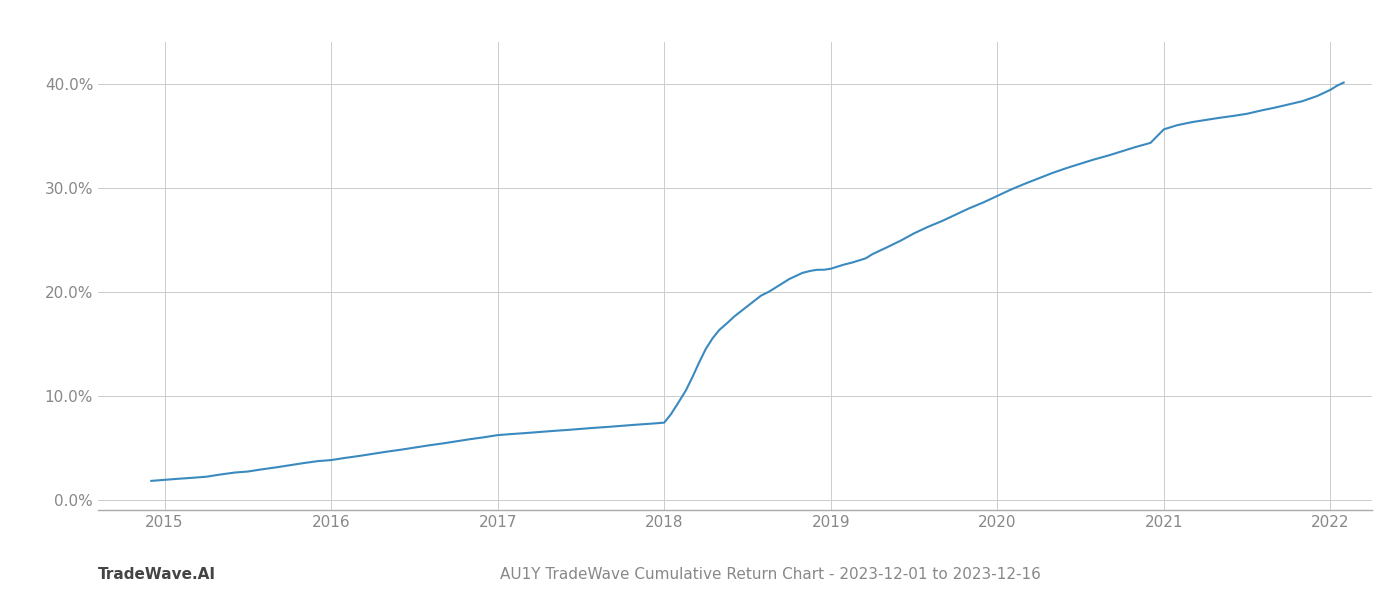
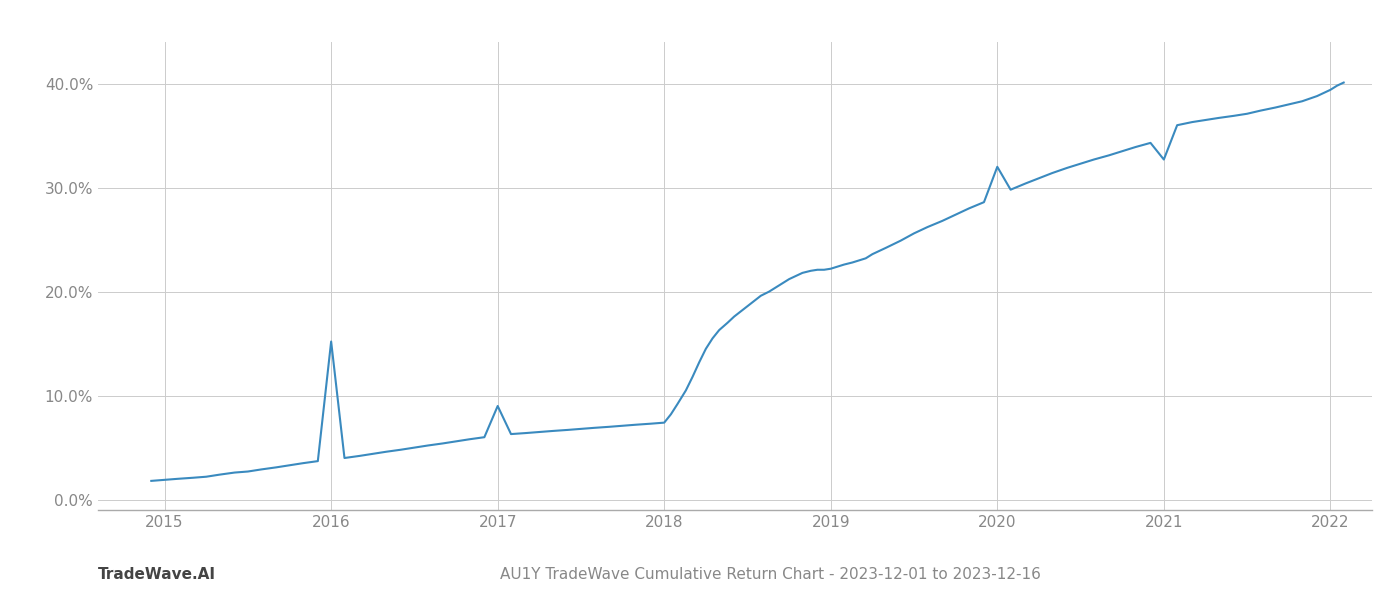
2016: 3.8% -> 15.2%
2017: 6.2% -> 9.0%
2020: 29.2% -> 32.0%
2021: 35.6% -> 32.7%
